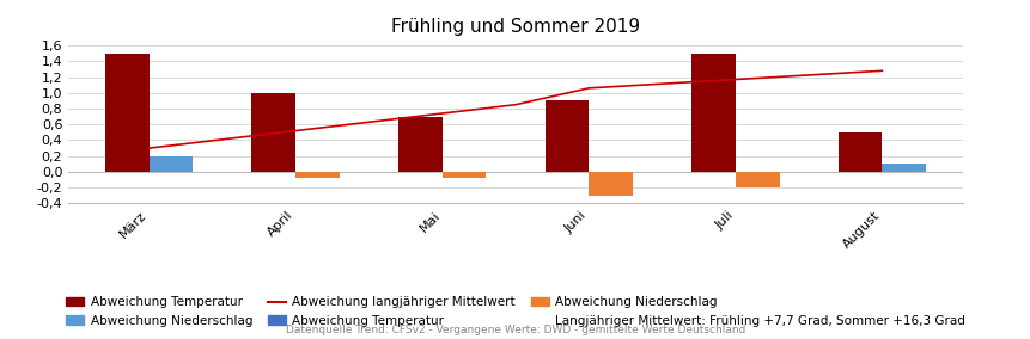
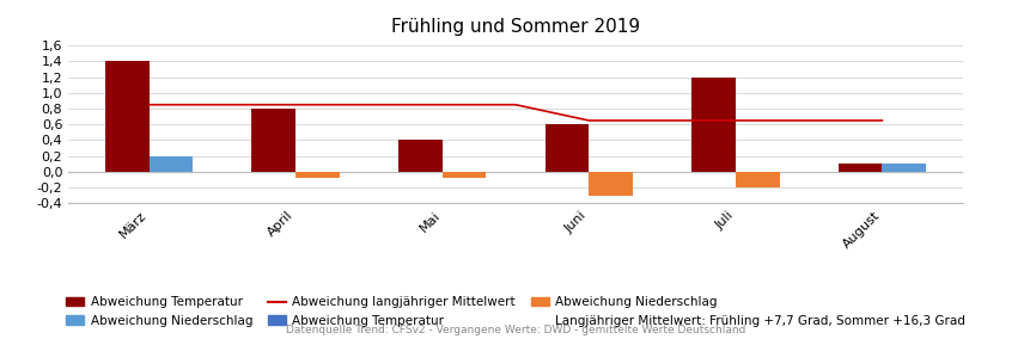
Abweichung Temperatur/März: 1,5 -> 1,4
Abweichung langjähriger Mittelwert/März: 0,30 -> 0,85
Abweichung Temperatur/April: 1,0 -> 0,8
Abweichung Temperatur/Mai: 0,7 -> 0,4
Abweichung Temperatur/Juni: 0,9 -> 0,6
Abweichung langjähriger Mittelwert/Juni: 1,06 -> 0,65
Abweichung Temperatur/Juli: 1,5 -> 1,2
Abweichung Temperatur/August: 0,5 -> 0,1
Abweichung langjähriger Mittelwert/August: 1,28 -> 0,65
